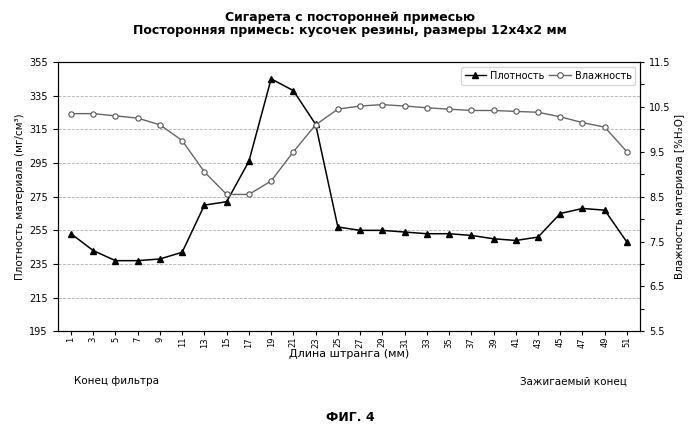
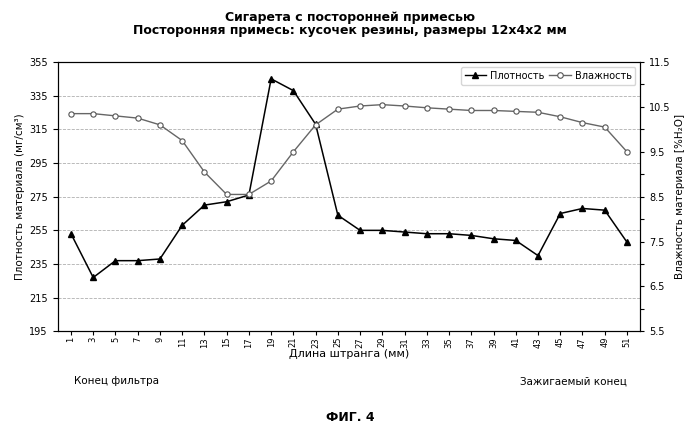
Плотность/3: 243 -> 227
Плотность/11: 242 -> 258
Плотность/17: 296 -> 276
Плотность/25: 257 -> 264
Плотность/43: 251 -> 240
